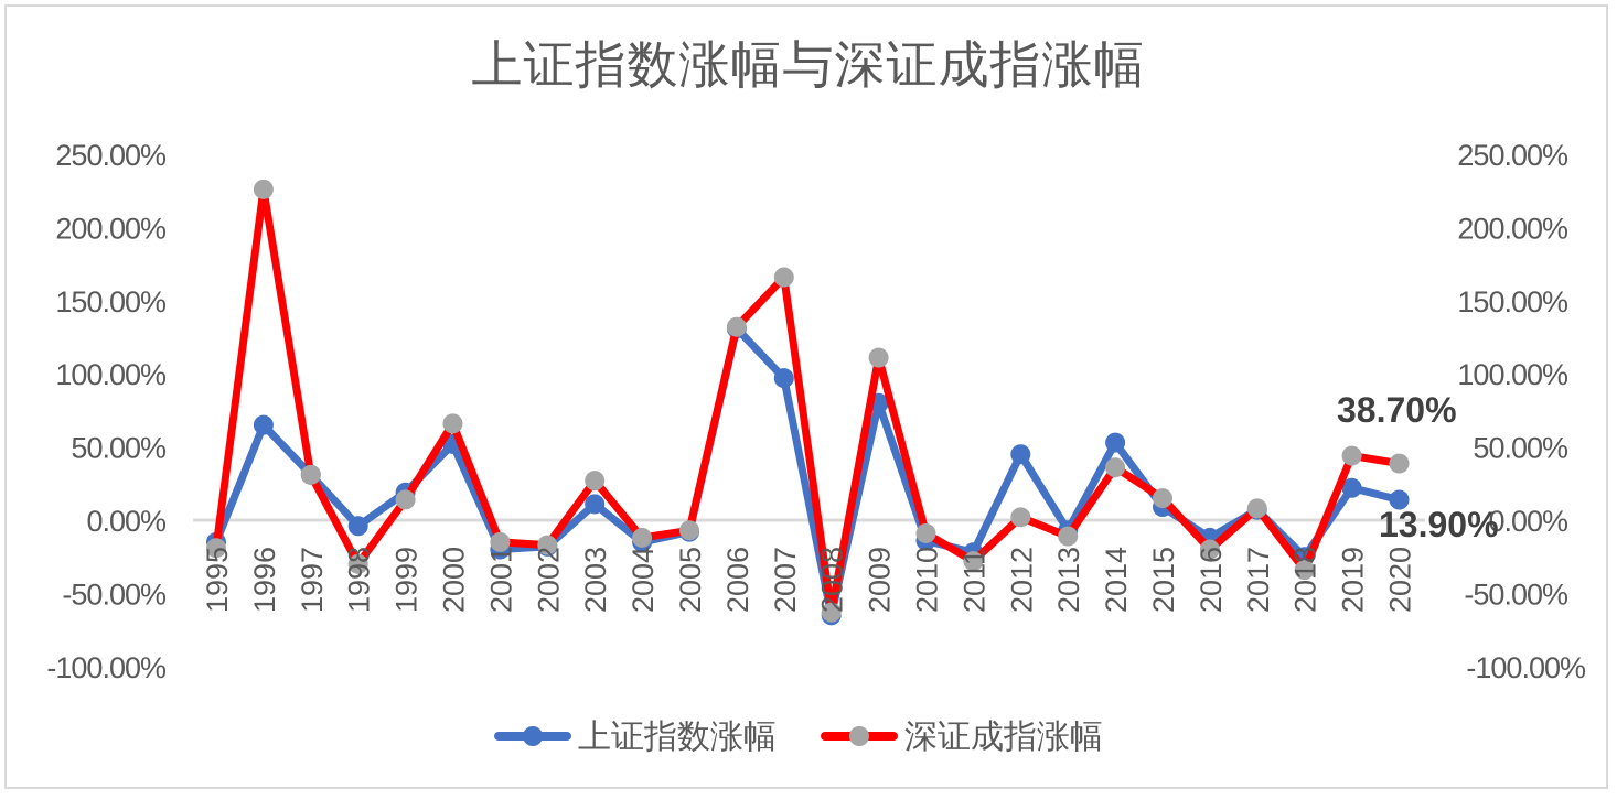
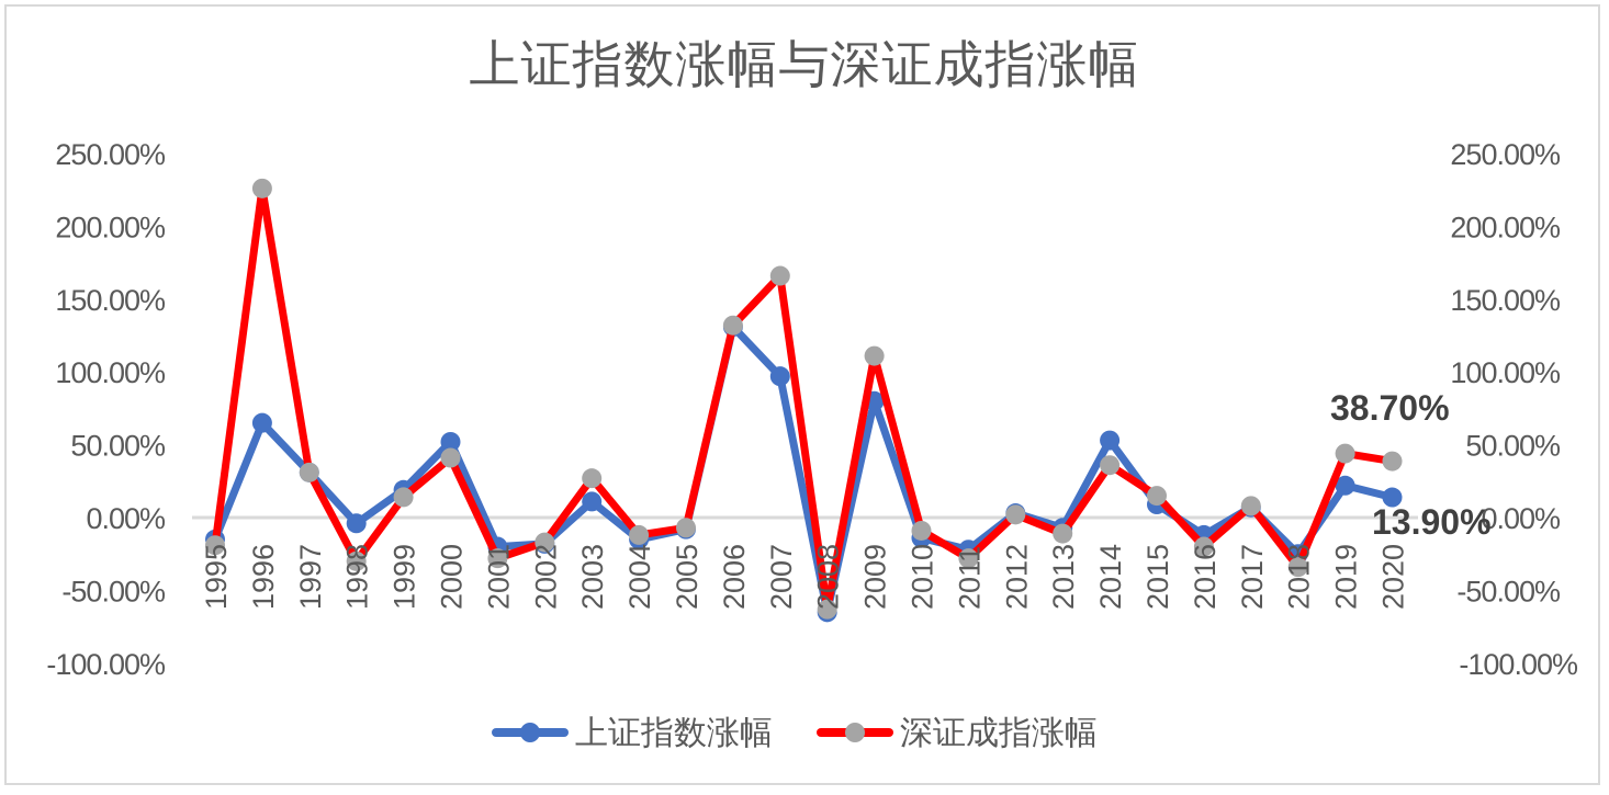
深证成指涨幅/2000: 66% -> 41%
深证成指涨幅/2001: -15% -> -28%
上证指数涨幅/2012: 45% -> 3%
